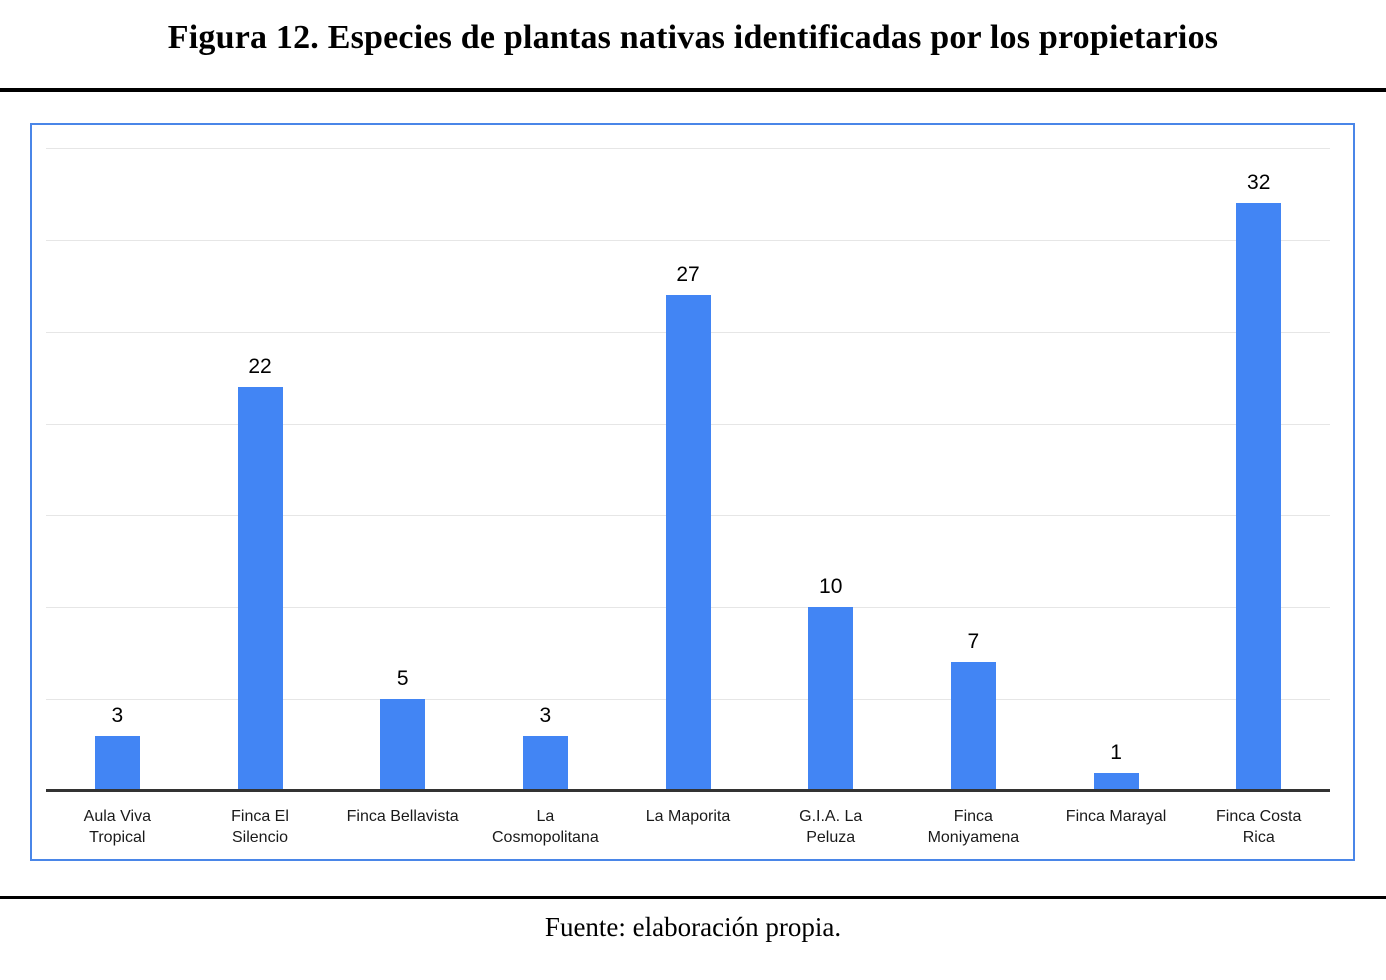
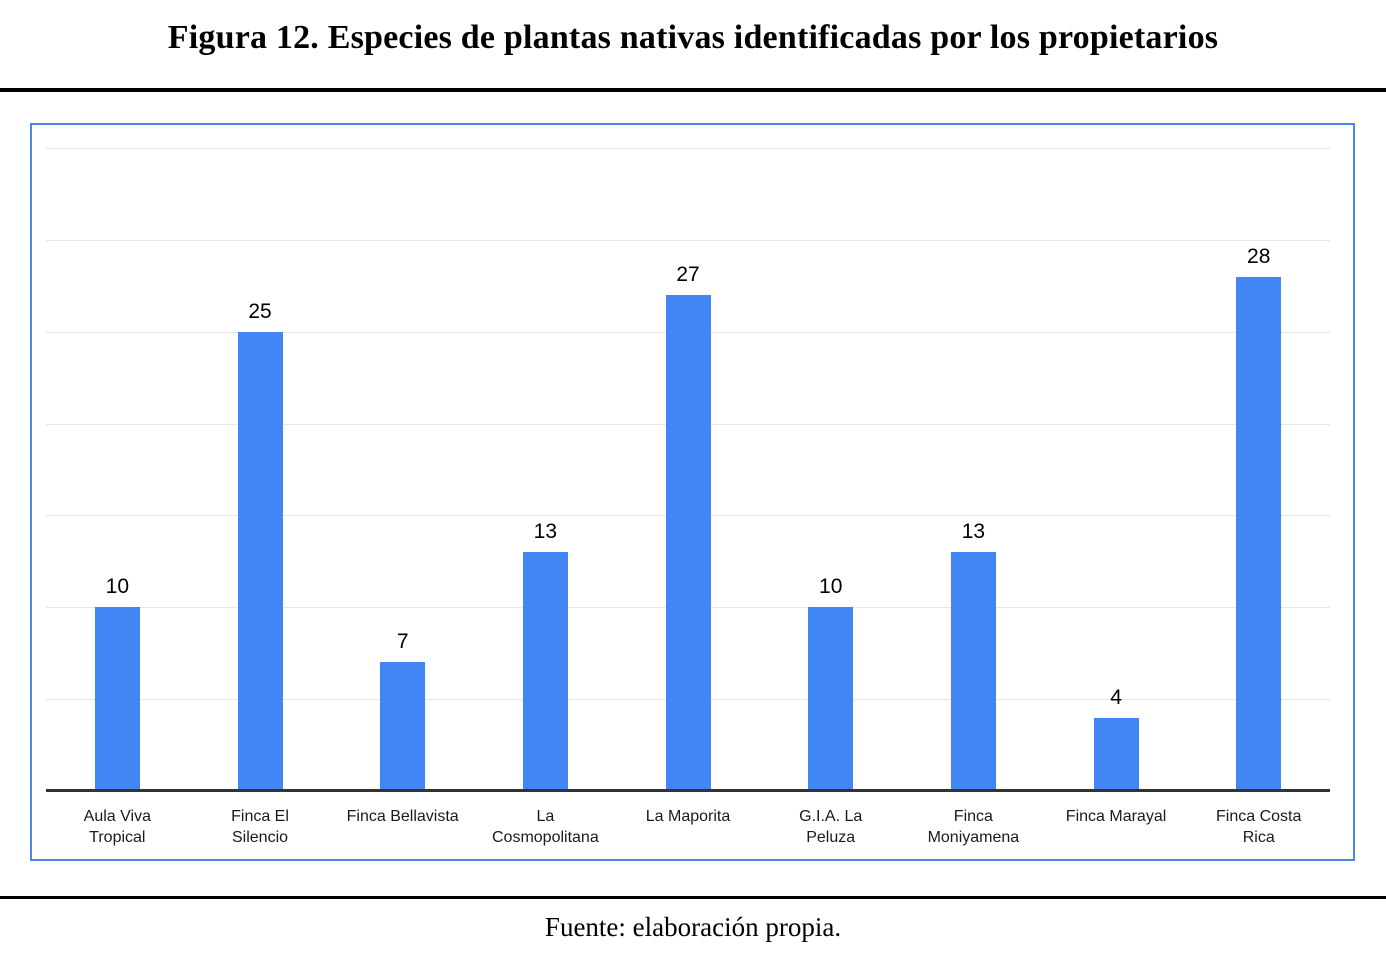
Aula Viva Tropical: 3 -> 10
Finca El Silencio: 22 -> 25
Finca Bellavista: 5 -> 7
La Cosmopolitana: 3 -> 13
Finca Moniyamena: 7 -> 13
Finca Marayal: 1 -> 4
Finca Costa Rica: 32 -> 28
